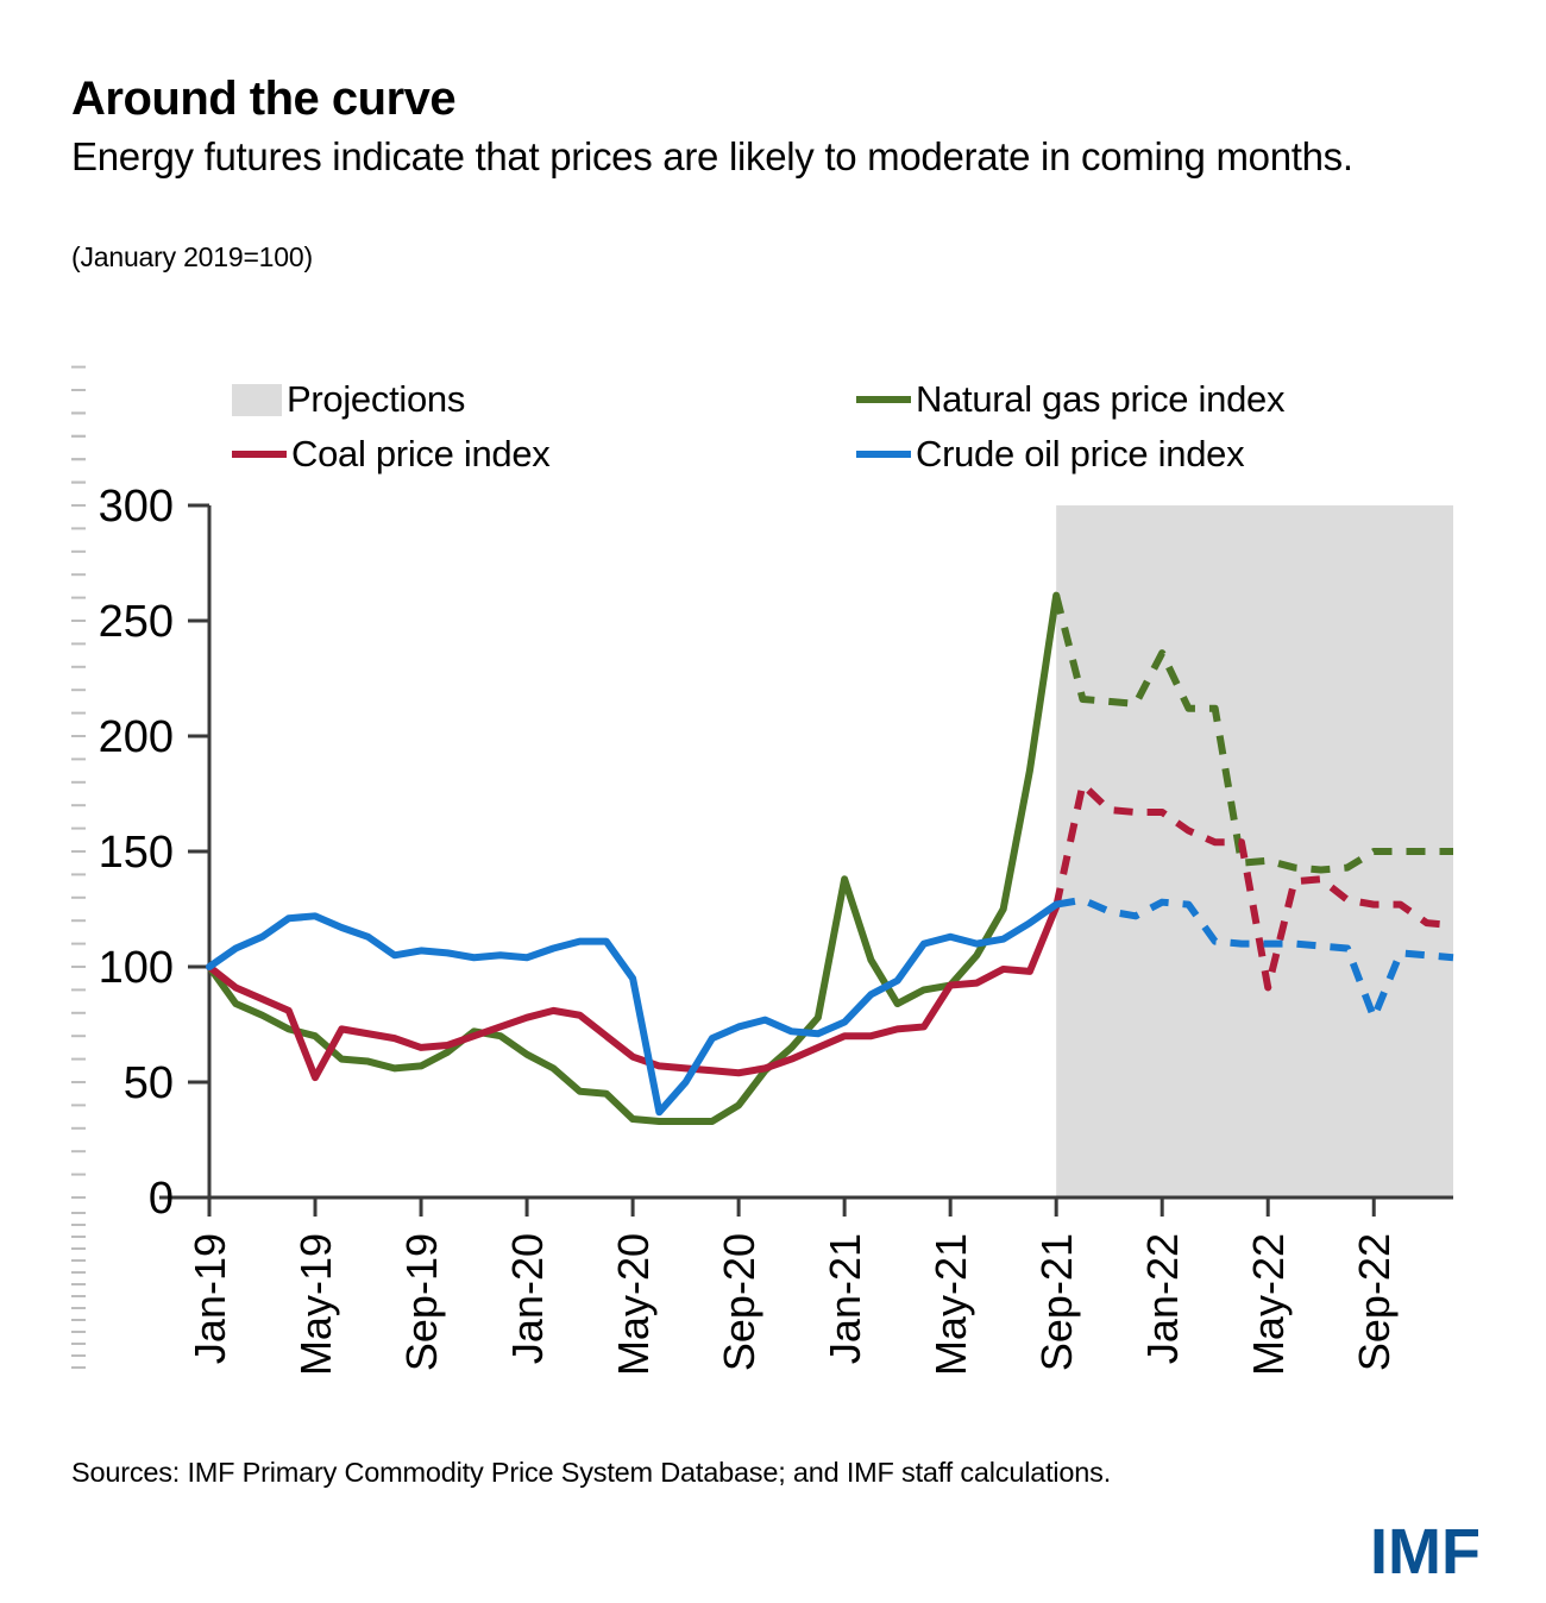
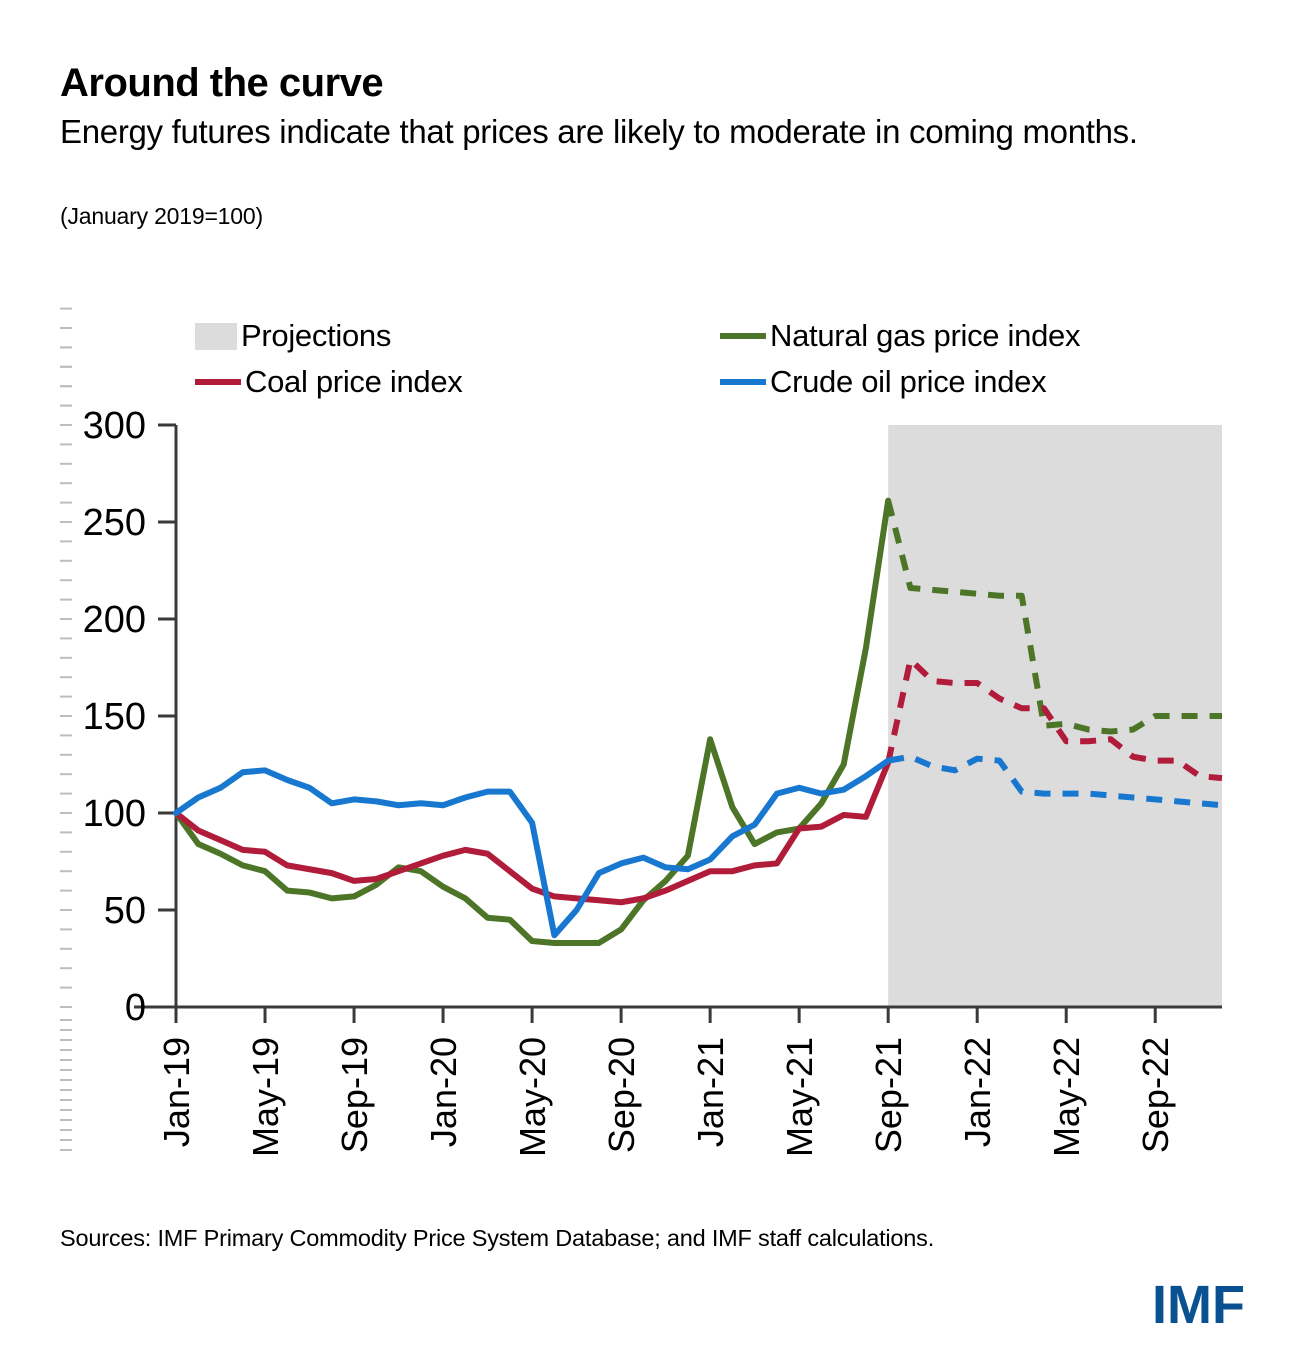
Coal price index/May-19: 52 -> 80
Natural gas price index/Jan-22: 236 -> 213
Coal price index/May-22: 91 -> 137
Crude oil price index/Sep-22: 78 -> 107
